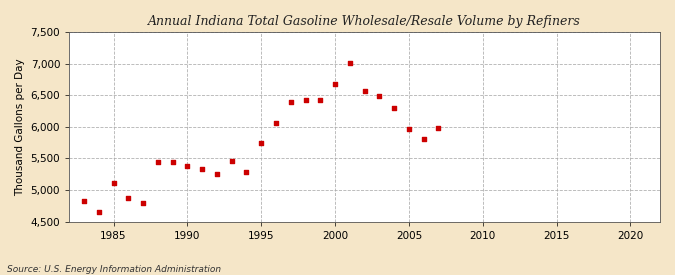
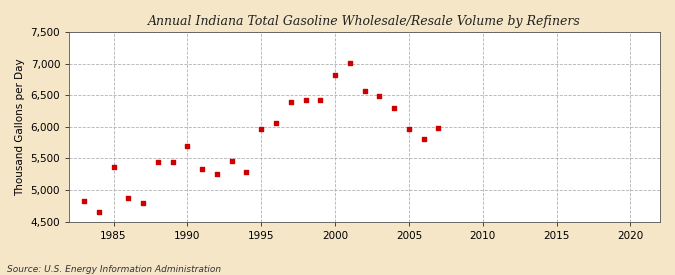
1985: 5,110 -> 5,360
1990: 5,380 -> 5,700
1995: 5,750 -> 5,960
2000: 6,680 -> 6,820
